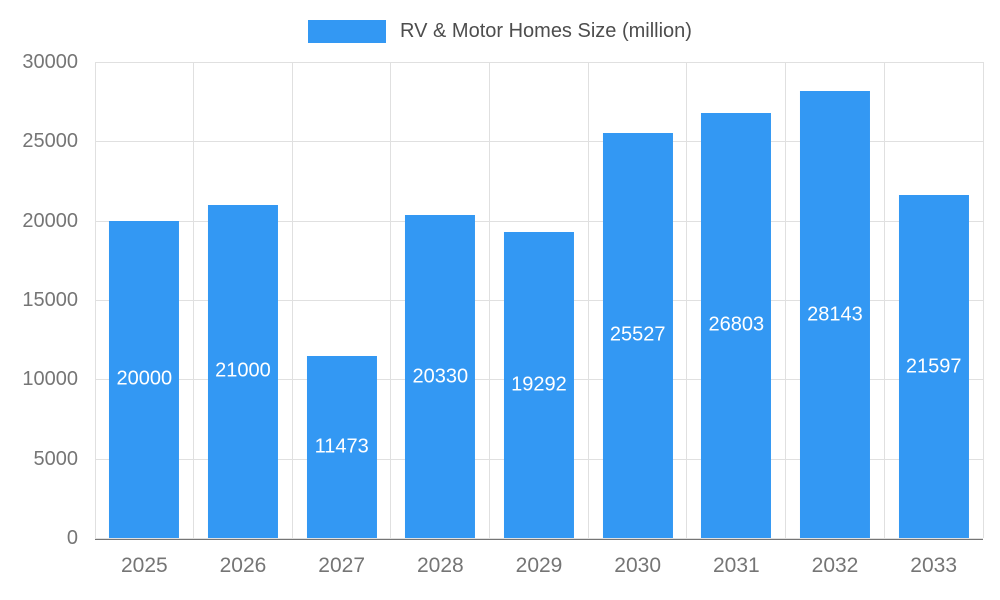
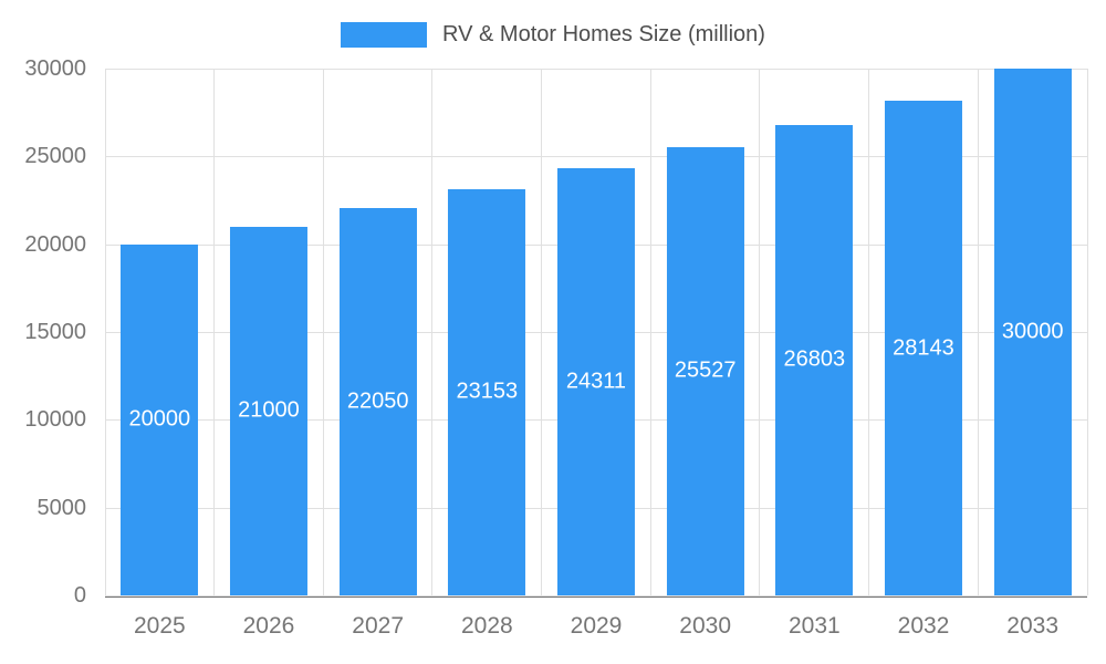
2027: 11473 -> 22050
2028: 20330 -> 23153
2029: 19292 -> 24311
2033: 21597 -> 30000
